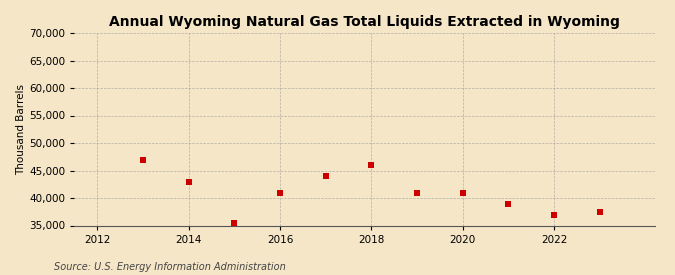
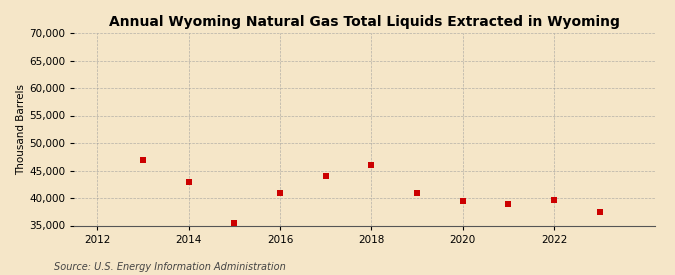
2020: 41,000 -> 39,400
2022: 37,000 -> 39,600
